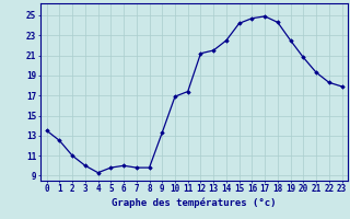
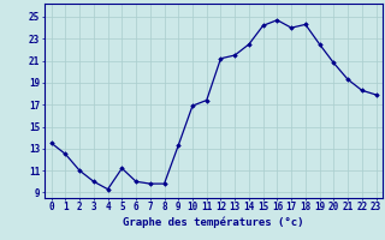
5: 9.8 -> 11.2
17: 24.9 -> 24.0
